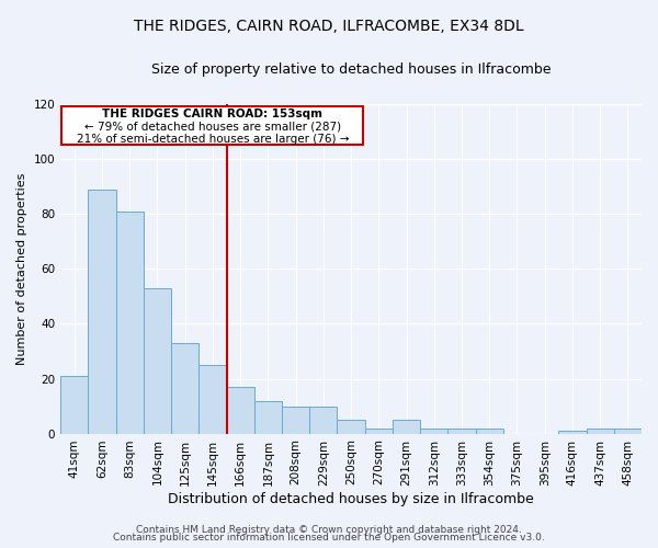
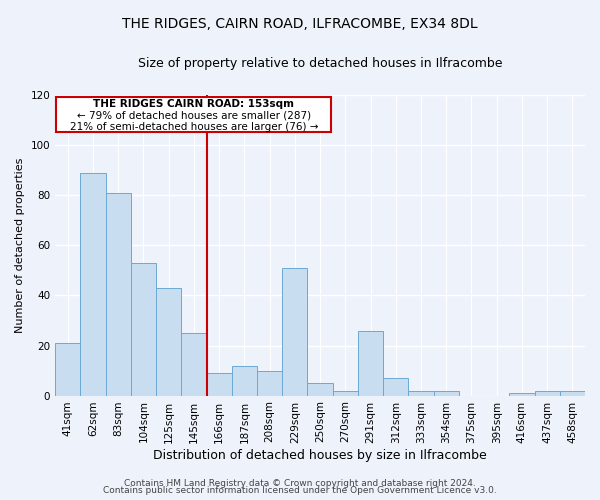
125sqm: 33 -> 43
166sqm: 17 -> 9
229sqm: 10 -> 51
291sqm: 5 -> 26
312sqm: 2 -> 7
